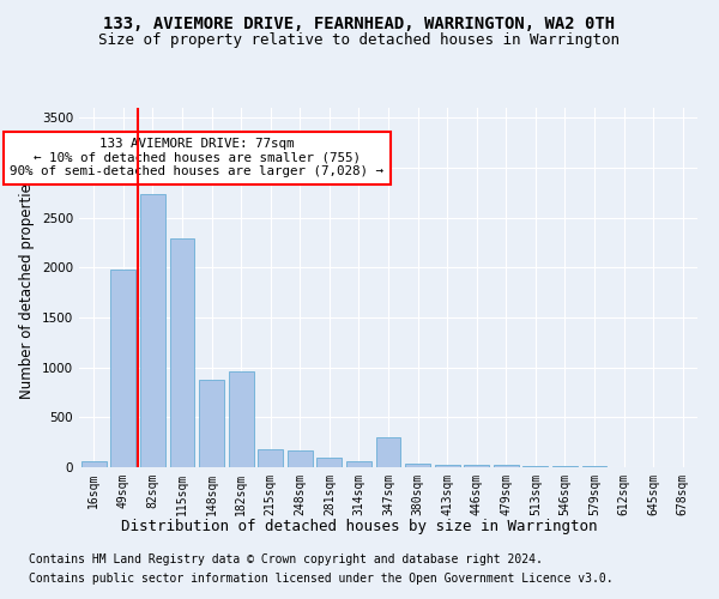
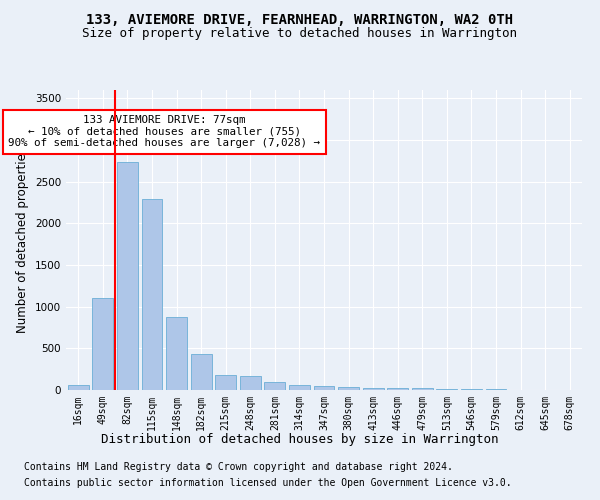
49sqm: 1980 -> 1110
182sqm: 960 -> 430
347sqm: 300 -> 50
